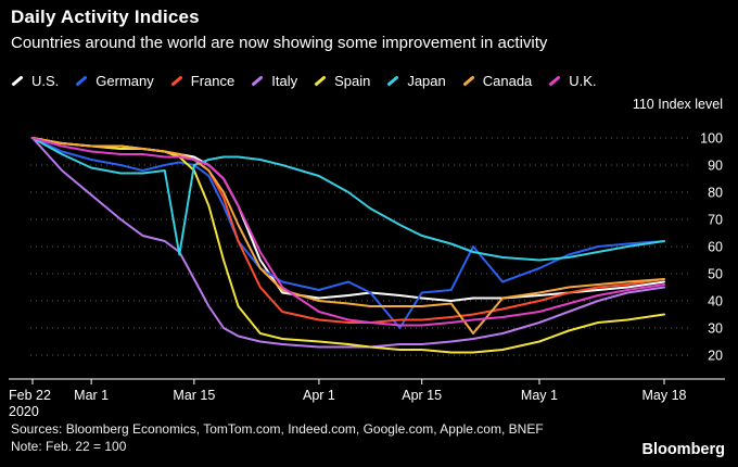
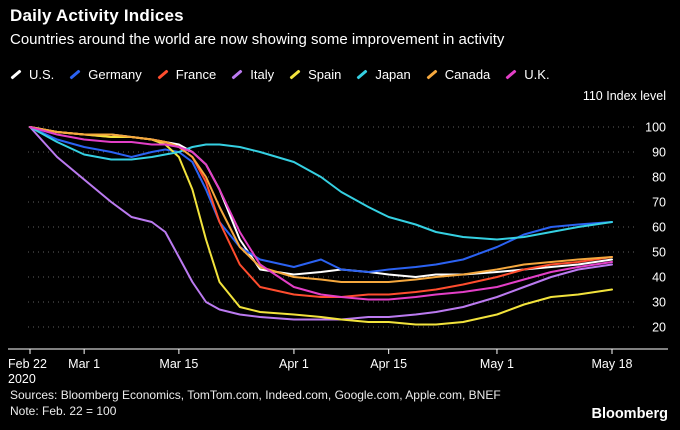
Japan/20: 57 -> 89
Germany/50: 30 -> 42
Germany/60: 60 -> 45
Canada/60: 28 -> 40
